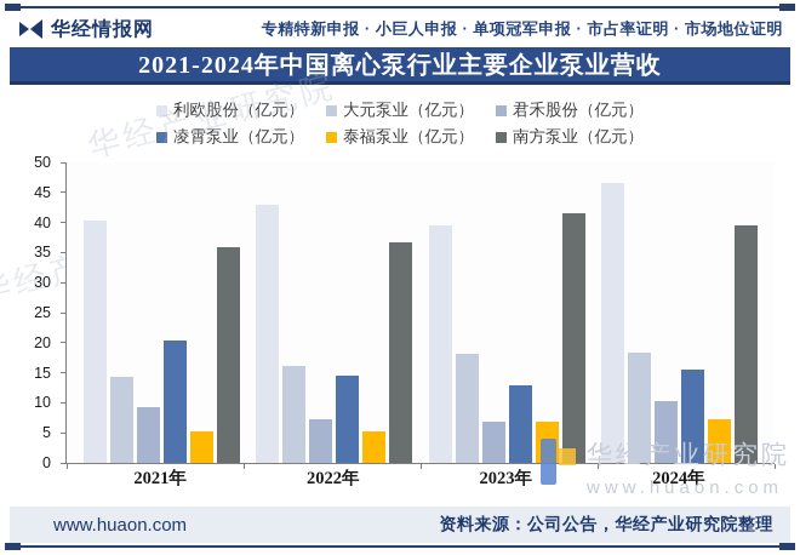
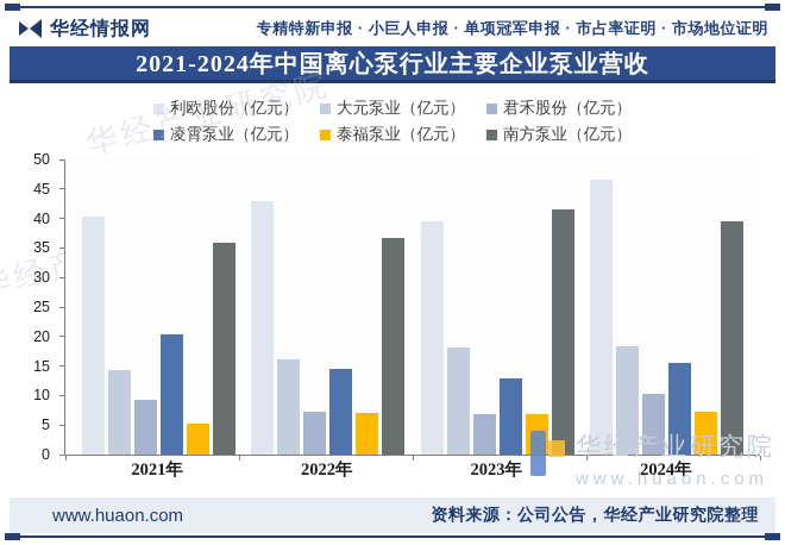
泰福泵业（亿元）/2022年: 5 -> 7
